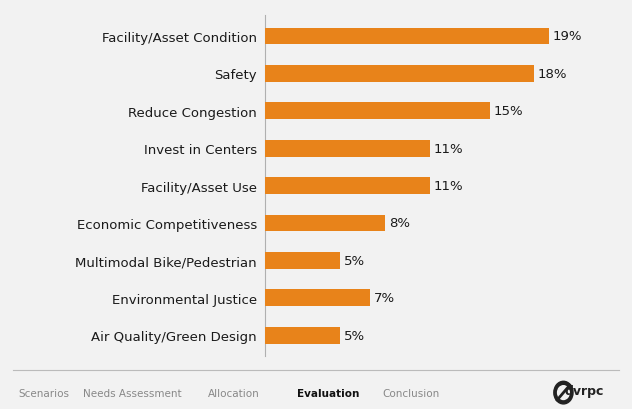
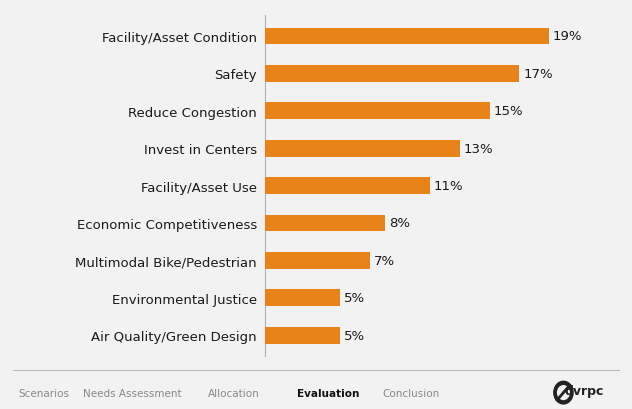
Safety: 18% -> 17%
Invest in Centers: 11% -> 13%
Multimodal Bike/Pedestrian: 5% -> 7%
Environmental Justice: 7% -> 5%
